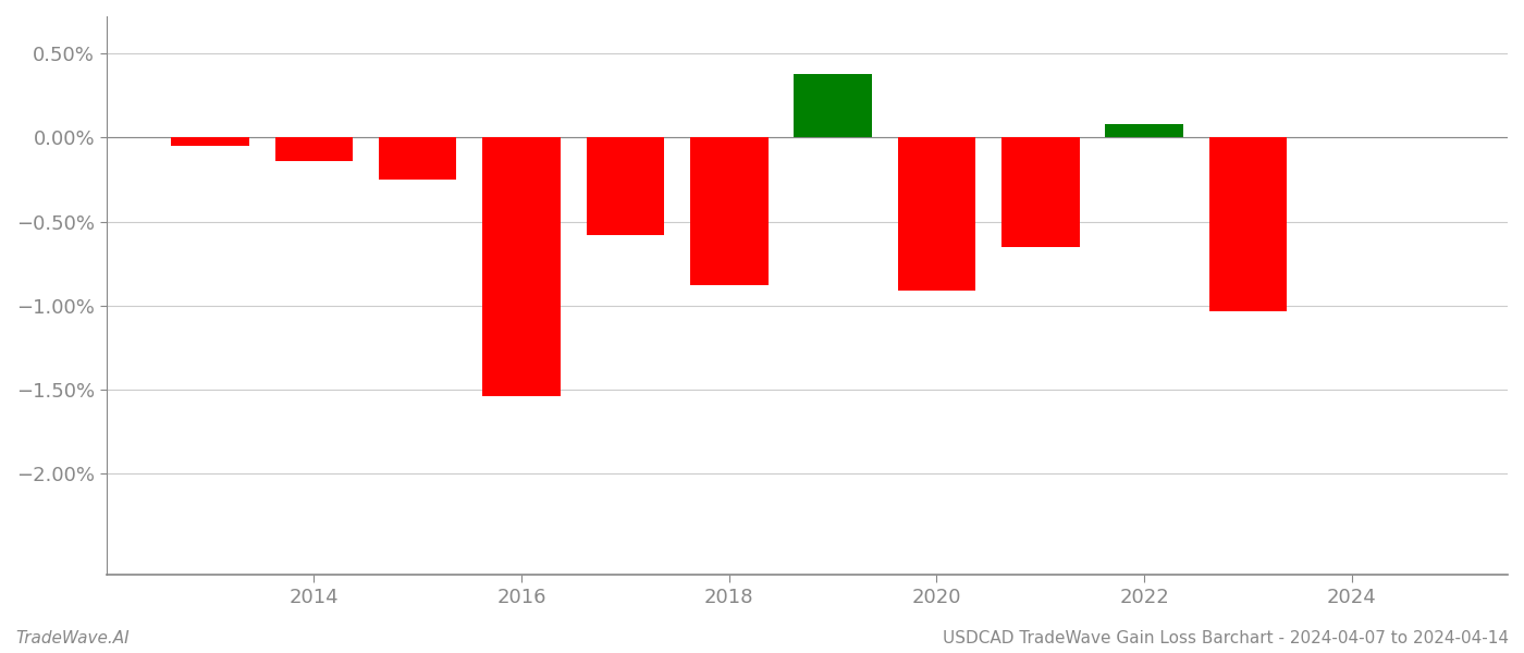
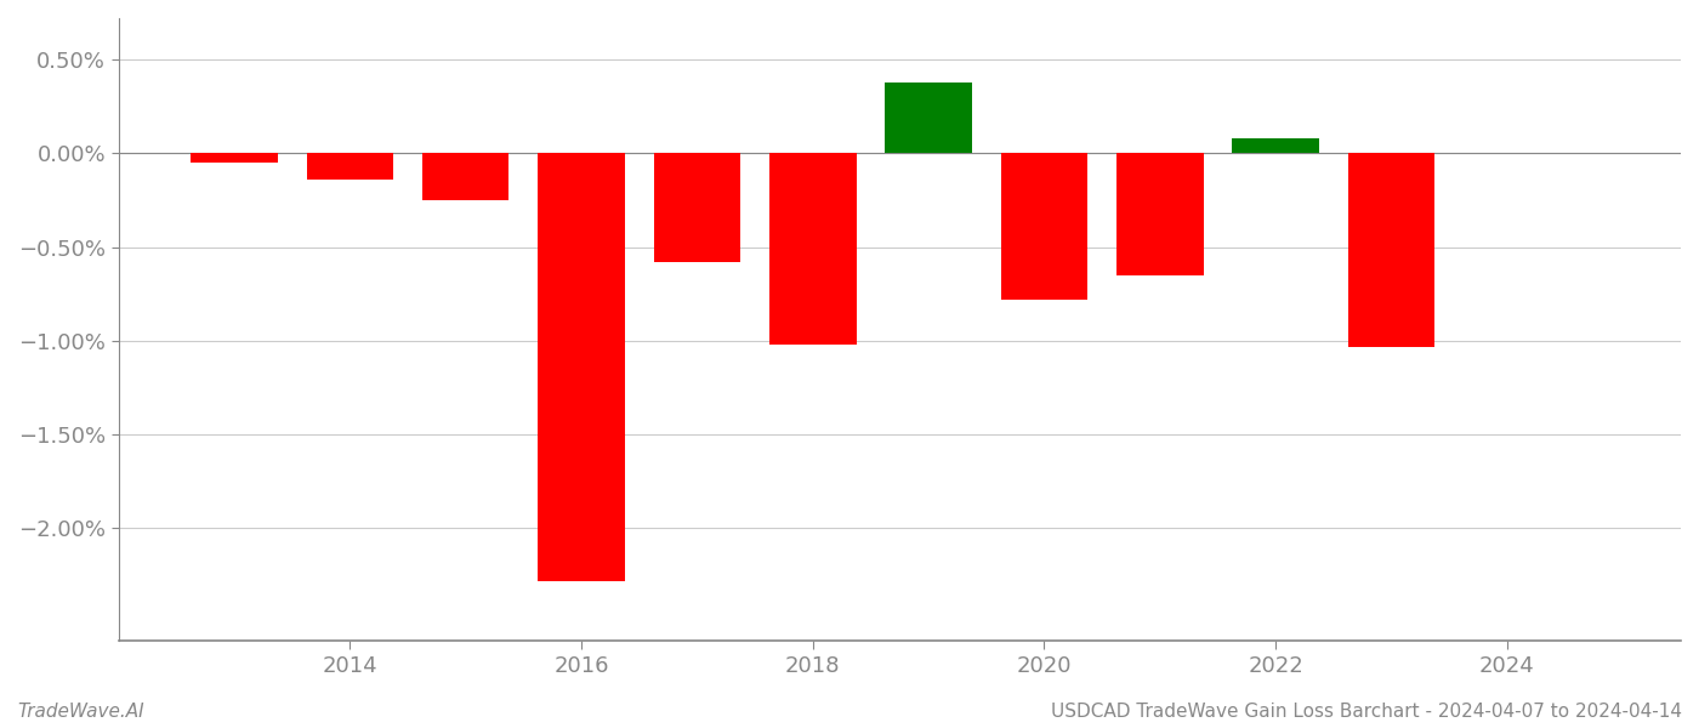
2016: -1.54% -> -2.28%
2018: -0.88% -> -1.02%
2020: -0.91% -> -0.78%
